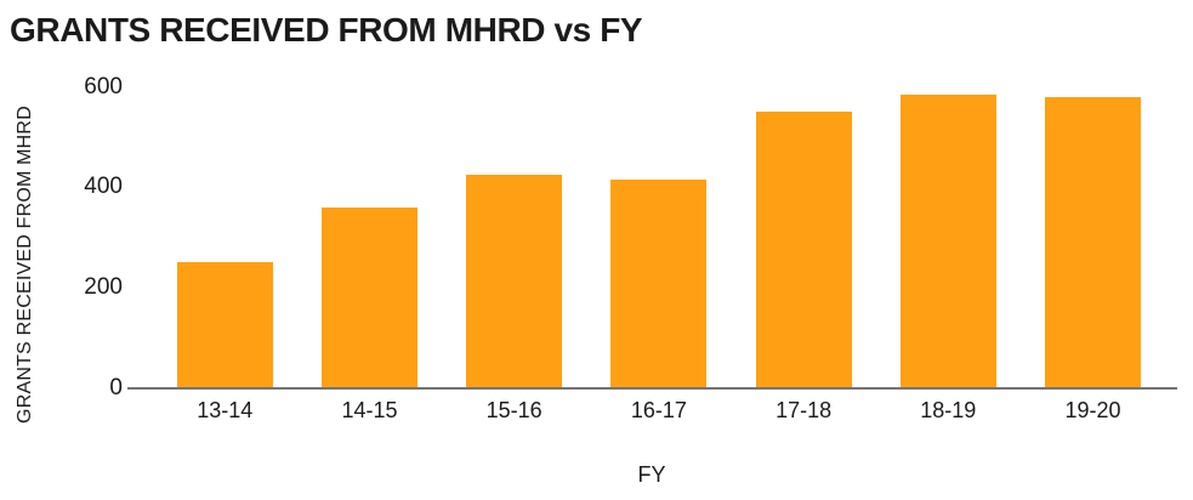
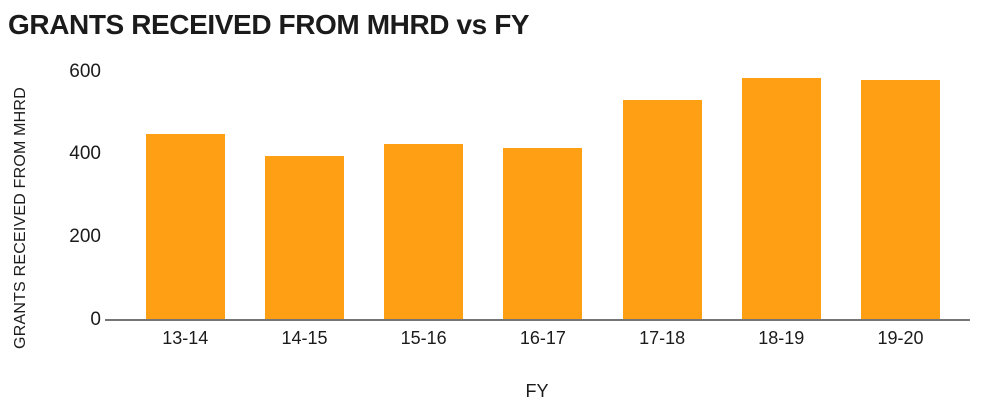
13-14: 250 -> 450
14-15: 360 -> 400
17-18: 550 -> 530
